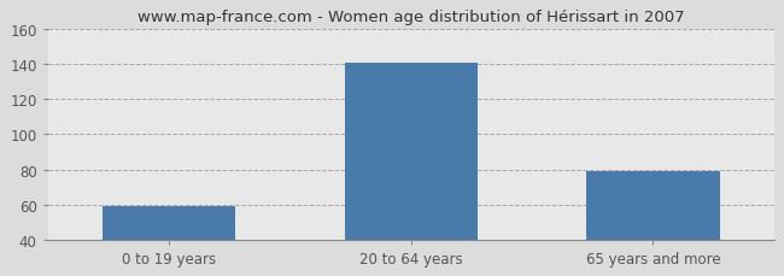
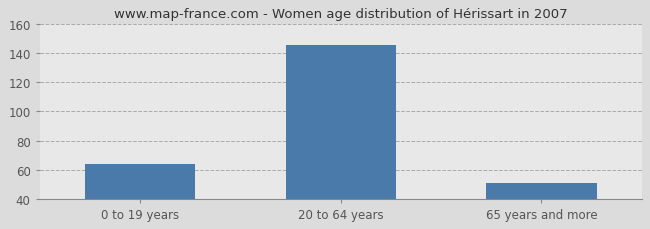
0 to 19 years: 59 -> 64
20 to 64 years: 141 -> 146
65 years and more: 79 -> 51
